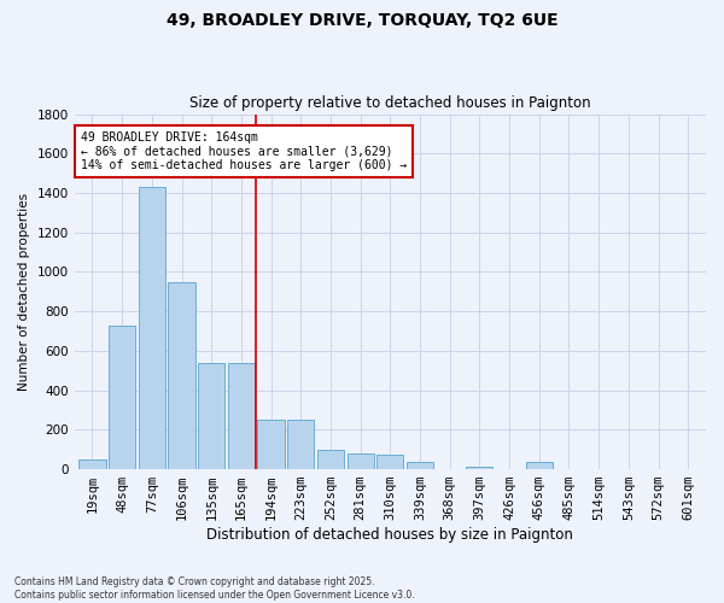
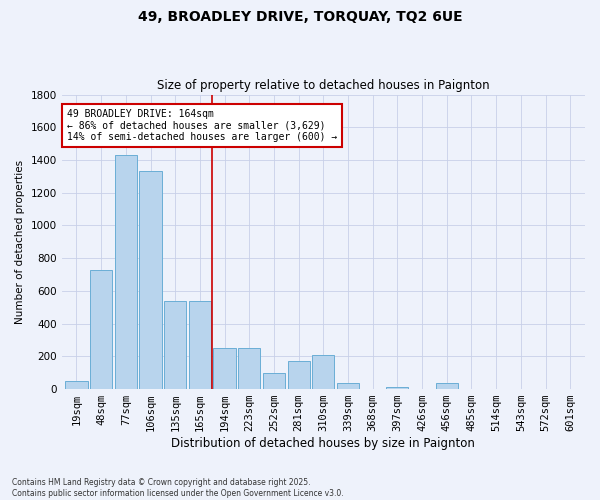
106sqm: 950 -> 1330
281sqm: 80 -> 170
310sqm: 80 -> 210
